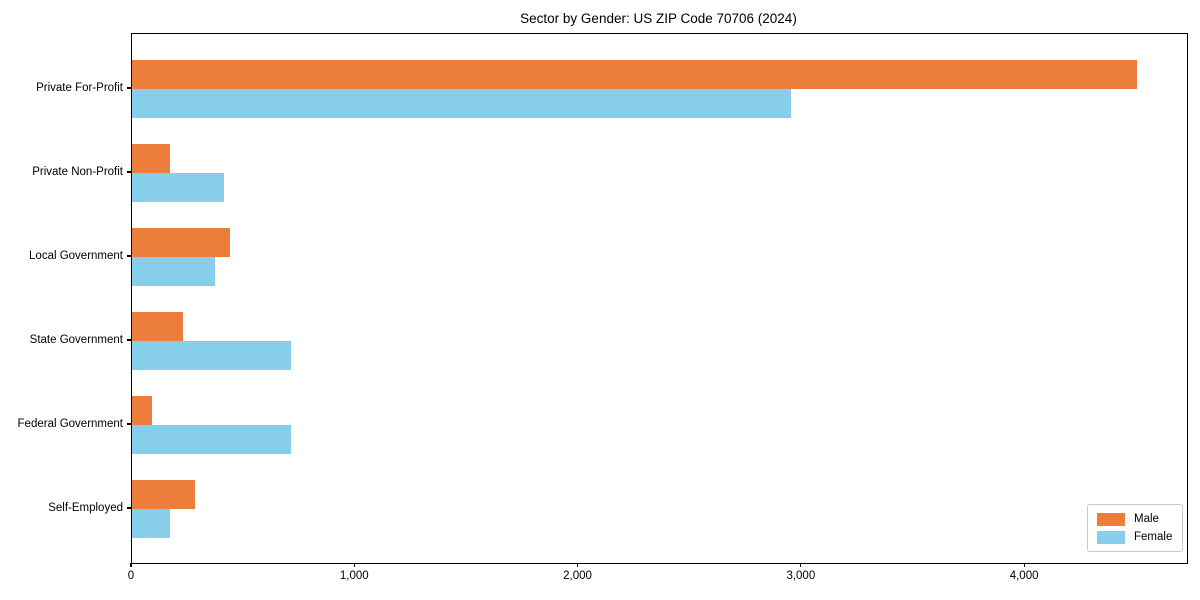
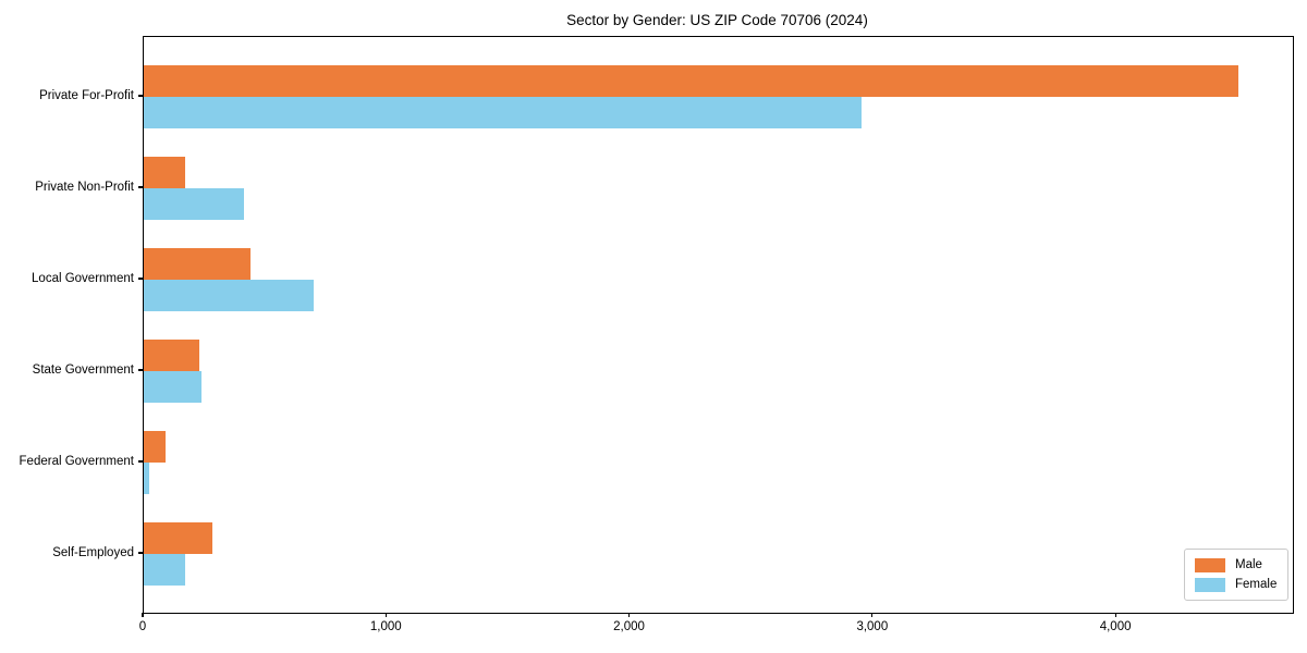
Female/Local Government: 370 -> 700
Female/State Government: 710 -> 240
Female/Federal Government: 710 -> 20
